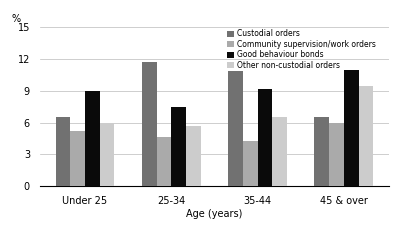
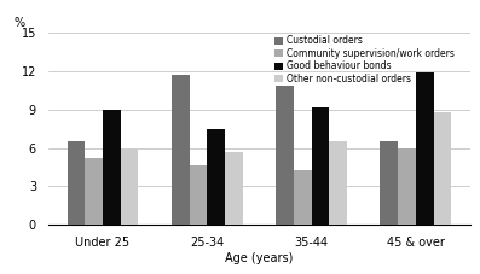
Good behaviour bonds/45 & over: 11.0 -> 11.9
Other non-custodial orders/45 & over: 9.5 -> 8.8
